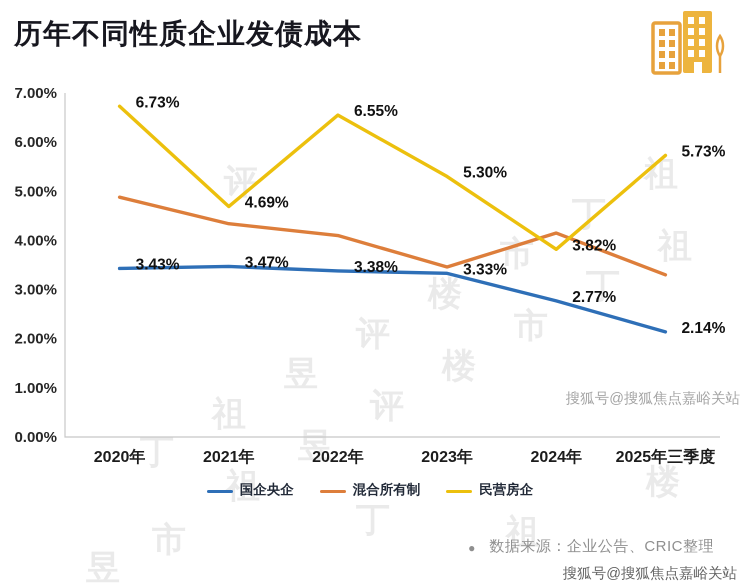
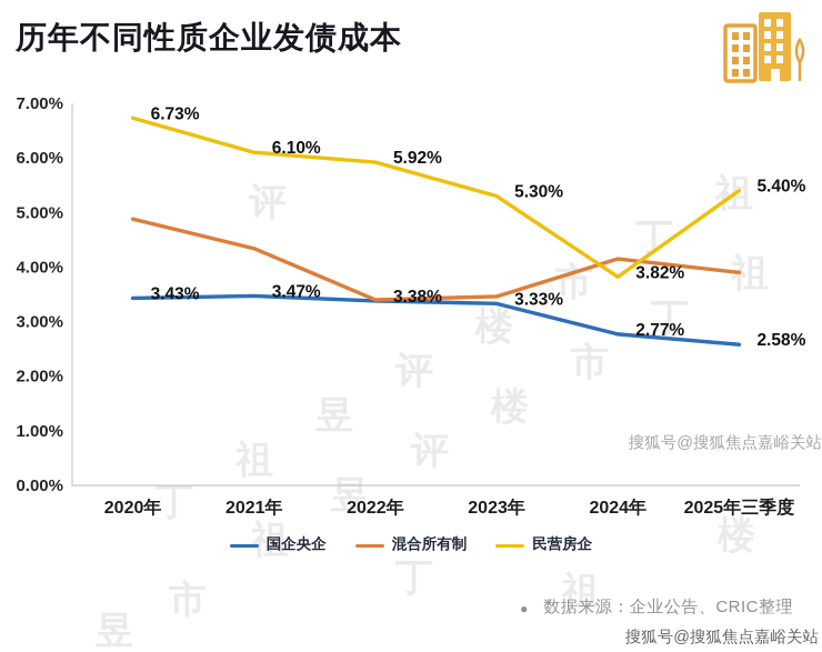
民营房企/2021年: 4.69% -> 6.10%
混合所有制/2022年: 4.1% -> 3.4%
民营房企/2022年: 6.55% -> 5.92%
国企央企/2025年三季度: 2.14% -> 2.58%
混合所有制/2025年三季度: 3.3% -> 3.9%
民营房企/2025年三季度: 5.73% -> 5.40%
